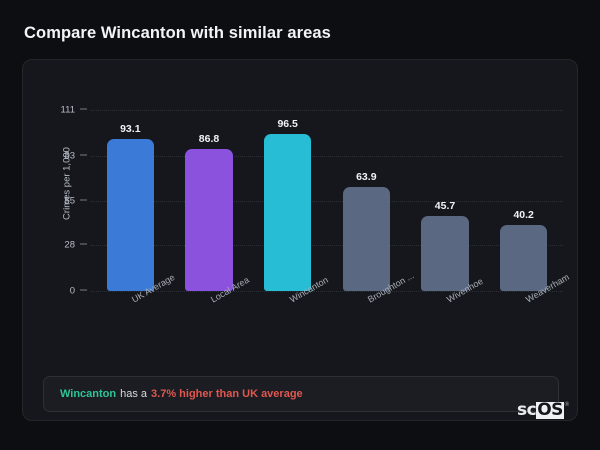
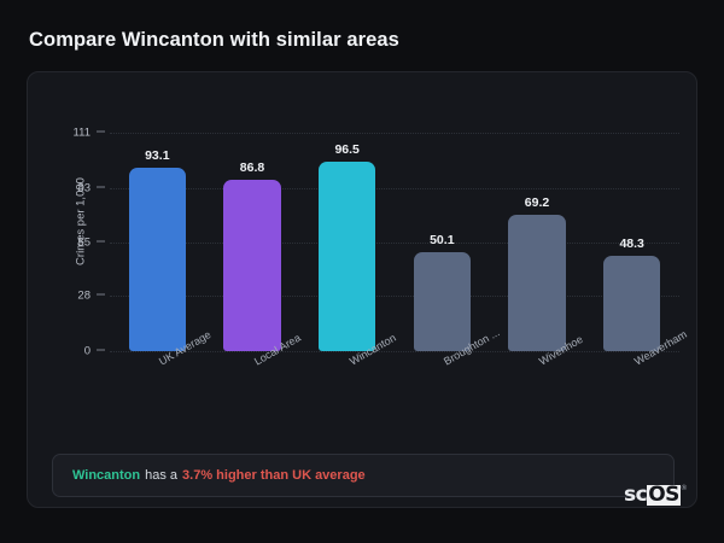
Broughton ...: 63.9 -> 50.1
Wivenhoe: 45.7 -> 69.2
Weaverham: 40.2 -> 48.3
